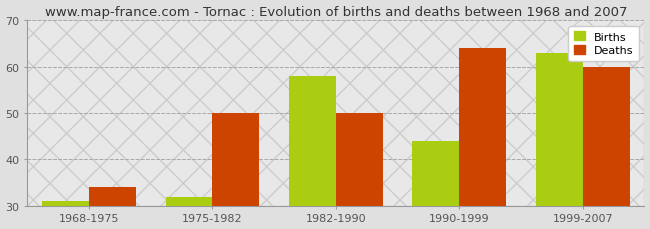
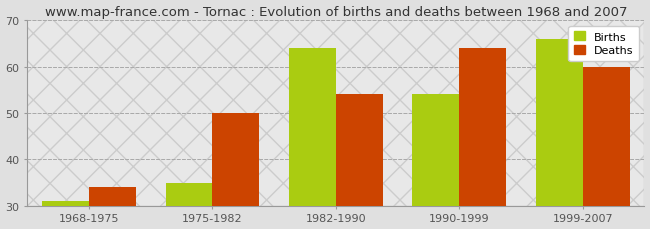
Births/1975-1982: 32 -> 35
Births/1982-1990: 58 -> 64
Deaths/1982-1990: 50 -> 54
Births/1990-1999: 44 -> 54
Births/1999-2007: 63 -> 66
